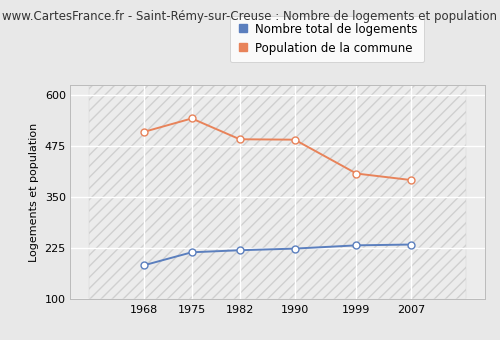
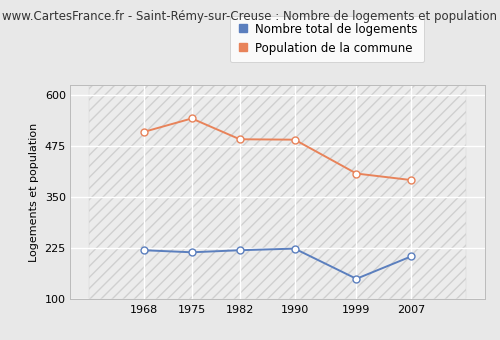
Nombre total de logements/1968: 183 -> 220
Nombre total de logements/1999: 232 -> 150
Nombre total de logements/2007: 234 -> 205
